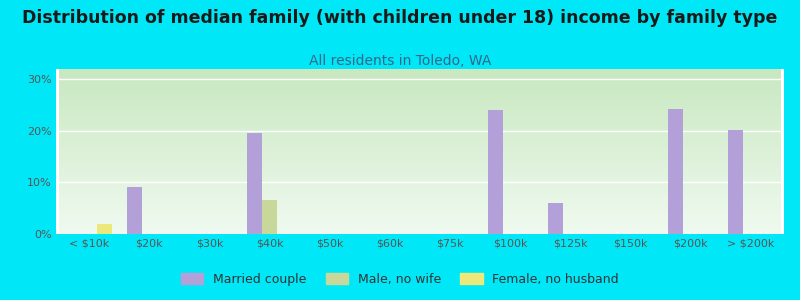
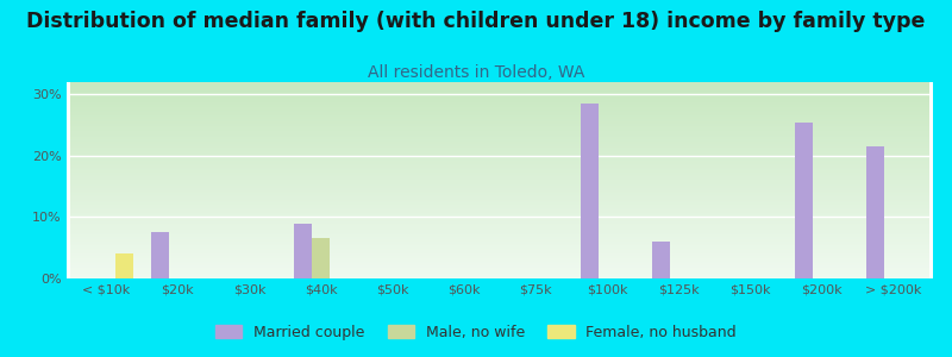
Female, no husband/< $10k: 2% -> 4%
Married couple/$20k: 9.2% -> 7.5%
Married couple/$40k: 19.6% -> 9.0%
Married couple/$100k: 24.0% -> 28.5%
Married couple/$200k: 24.2% -> 25.5%
Married couple/> $200k: 20.2% -> 21.5%
